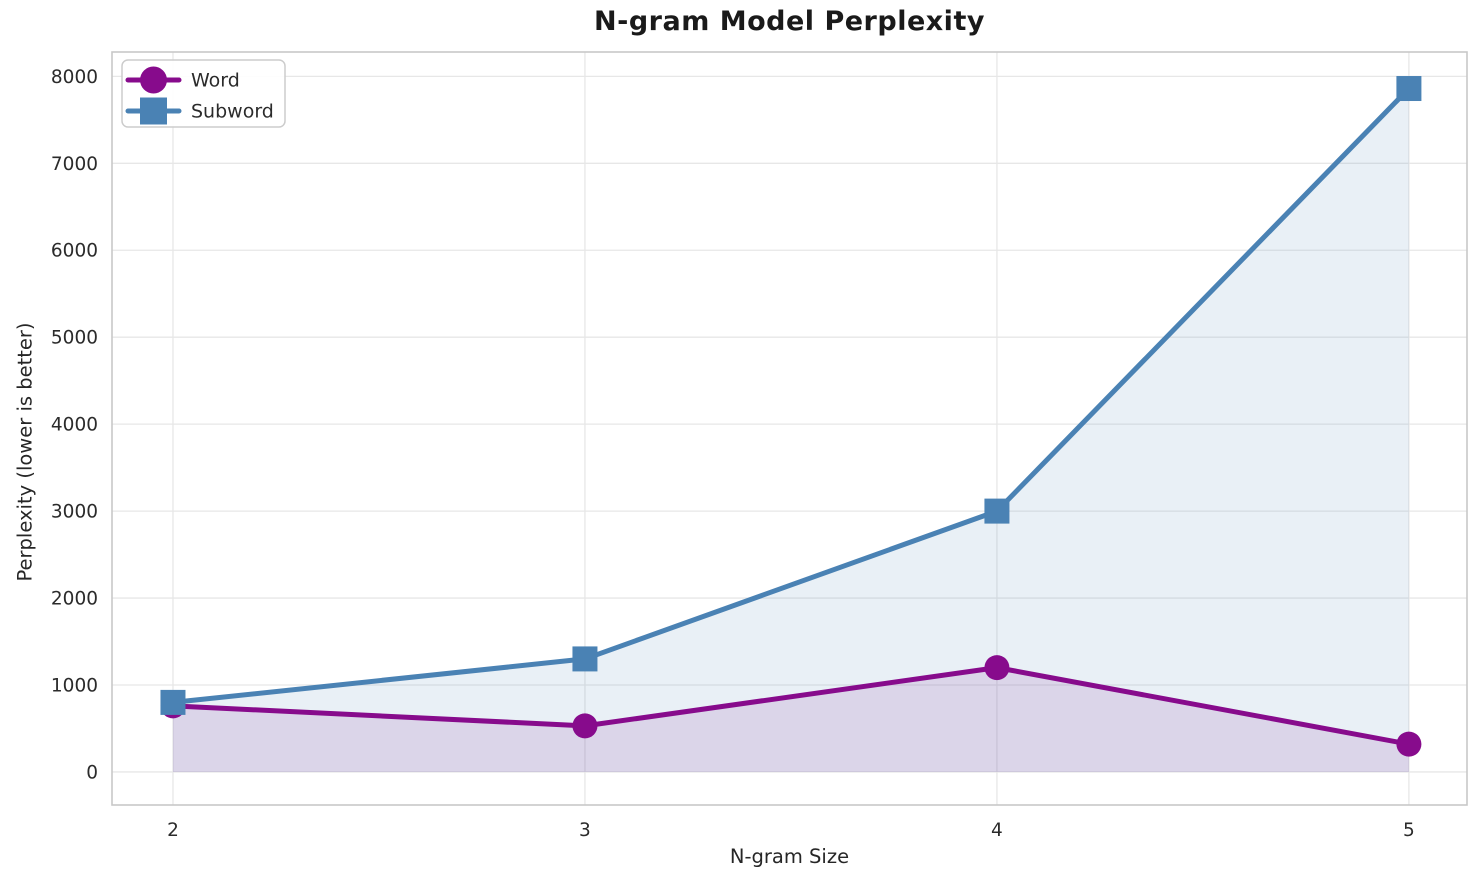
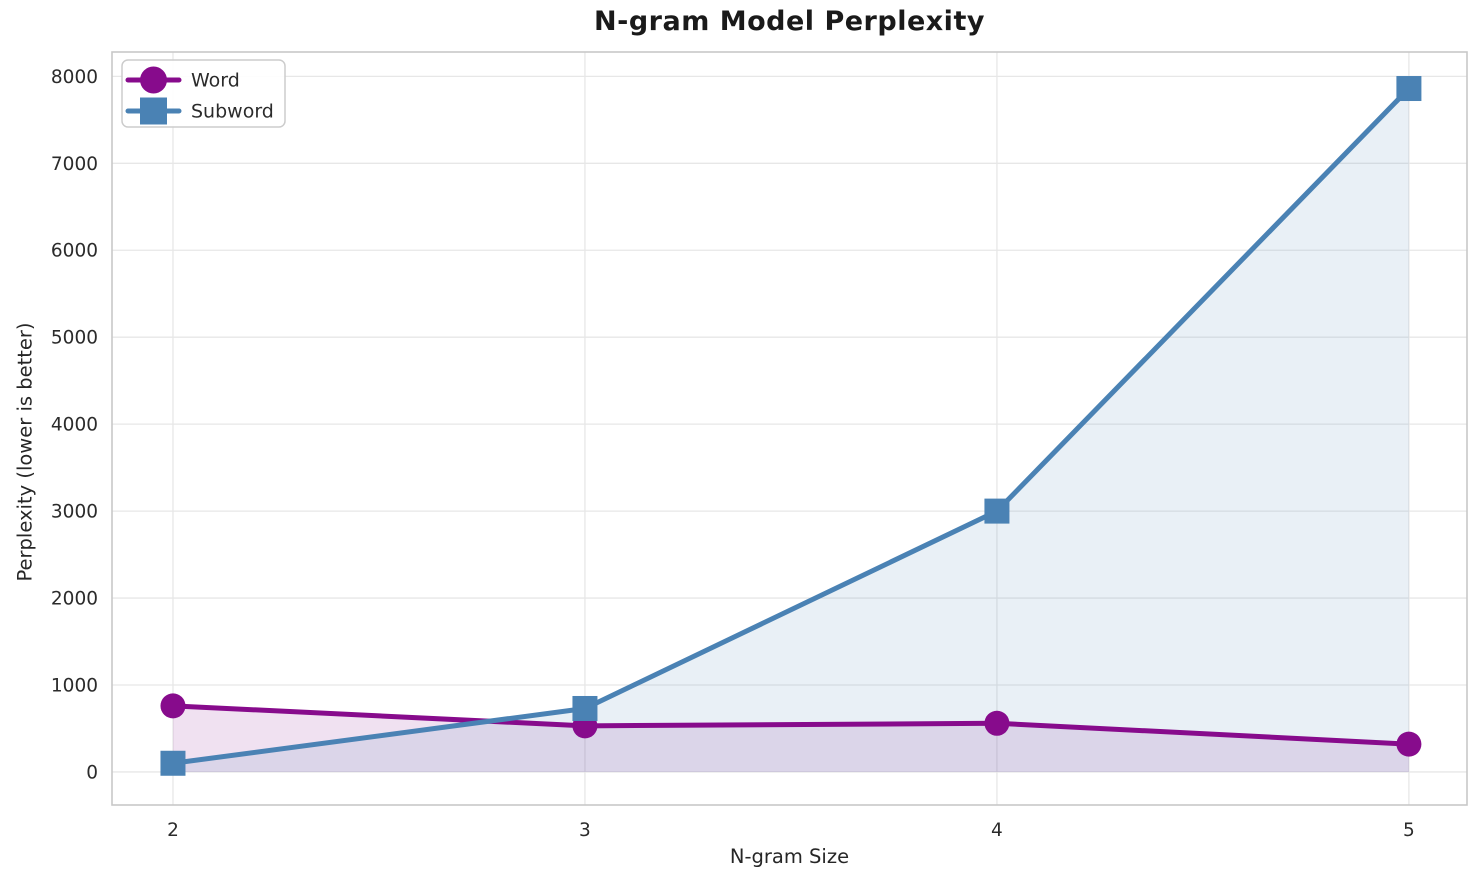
Subword/2: 800 -> 100
Subword/3: 1300 -> 700
Word/4: 1200 -> 600
